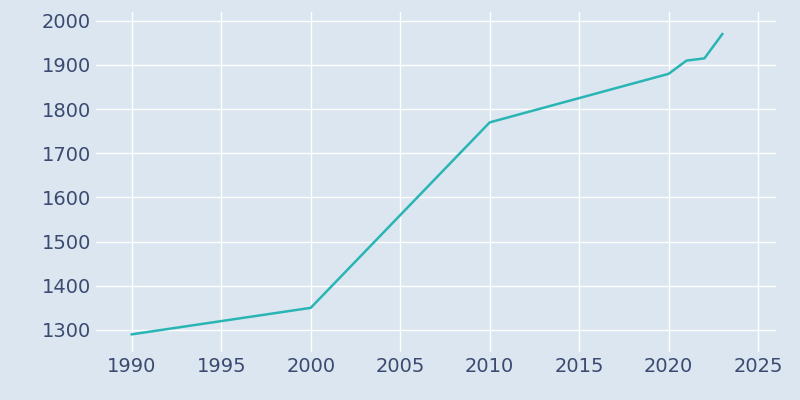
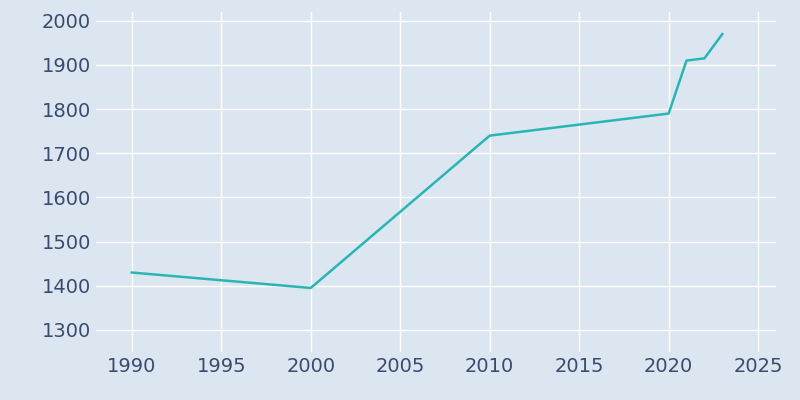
1990: 1290 -> 1430
2000: 1350 -> 1395
2010: 1770 -> 1740
2020: 1880 -> 1790
